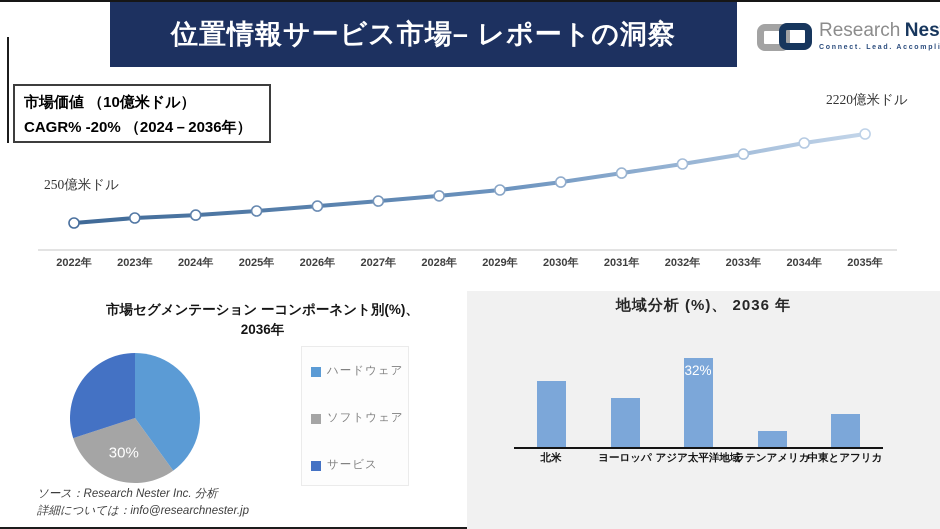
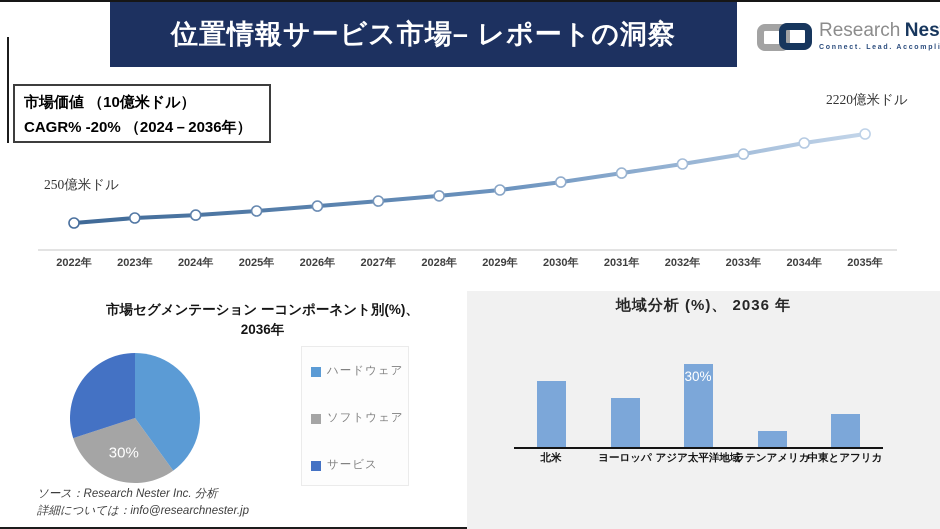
地域分析 (%)、 2036 年/アジア太平洋地域: 32% -> 30%
